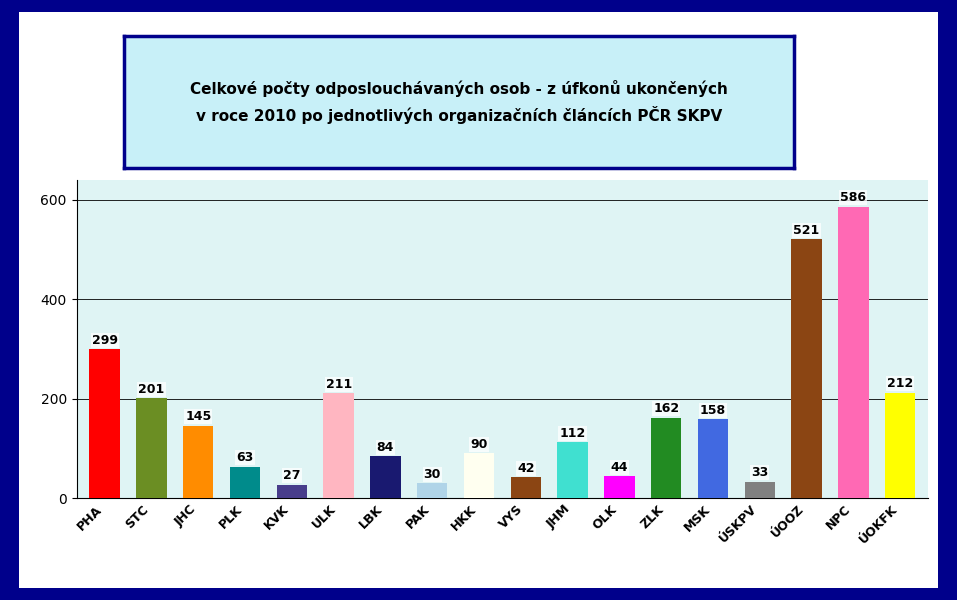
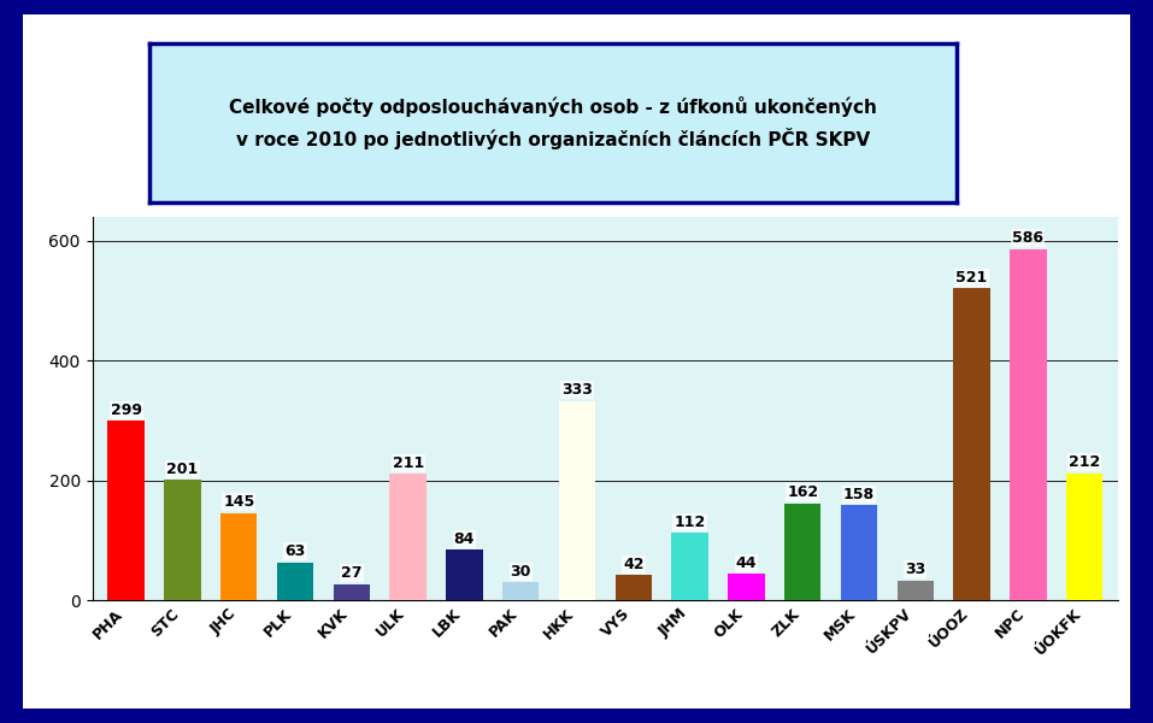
HKK: 90 -> 333
